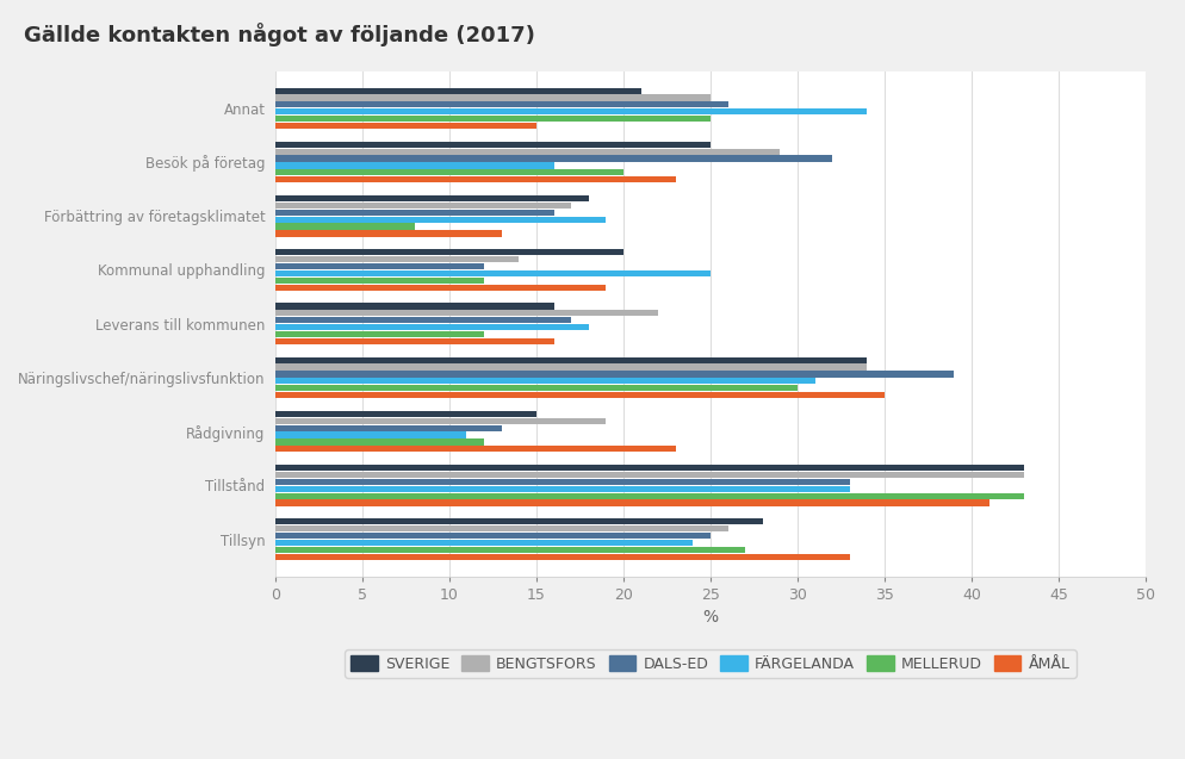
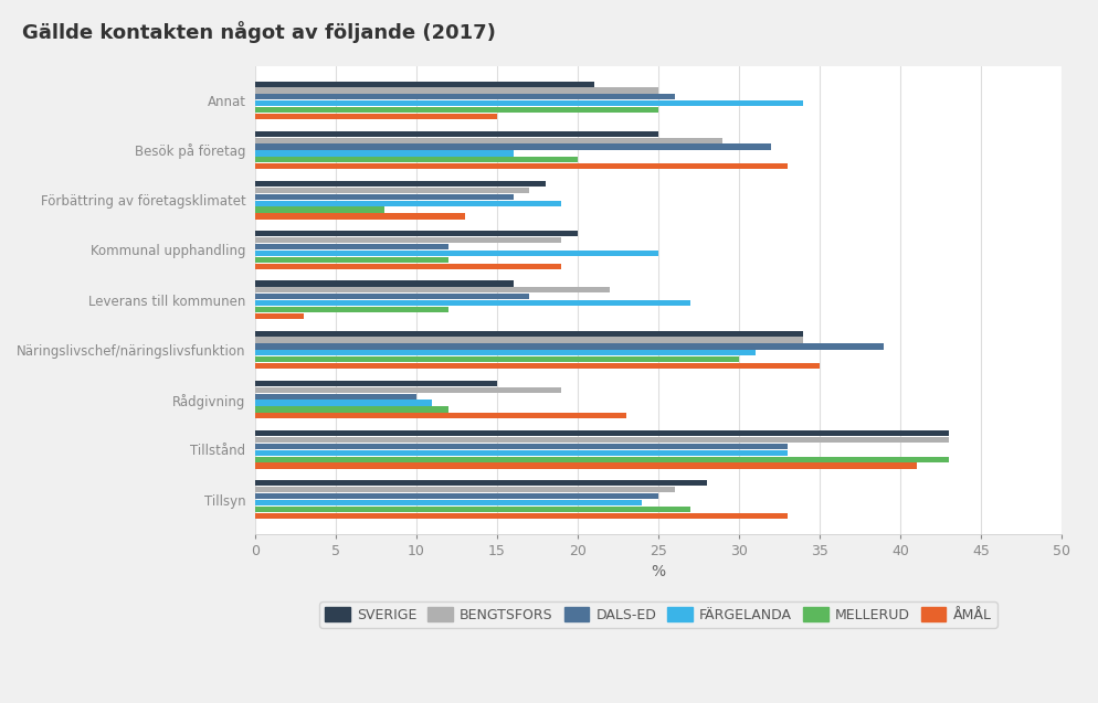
ÅMÅL/Besök på företag: 23 -> 33
BENGTSFORS/Kommunal upphandling: 14 -> 19
FÄRGELANDA/Leverans till kommunen: 18 -> 27
ÅMÅL/Leverans till kommunen: 16 -> 3
DALS-ED/Rådgivning: 13 -> 10
